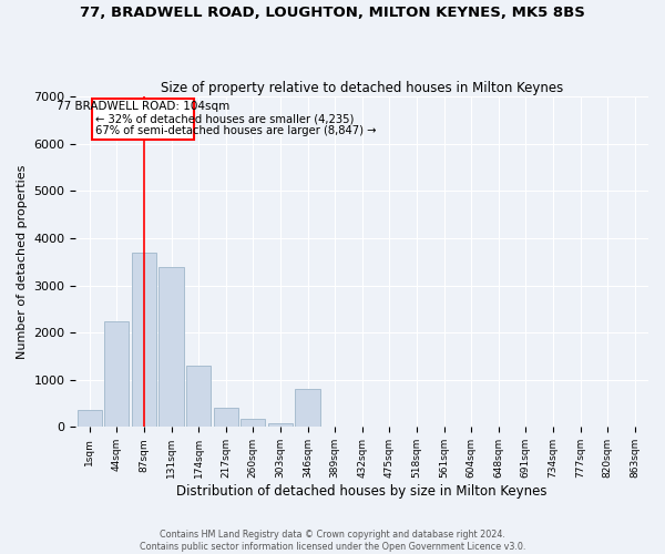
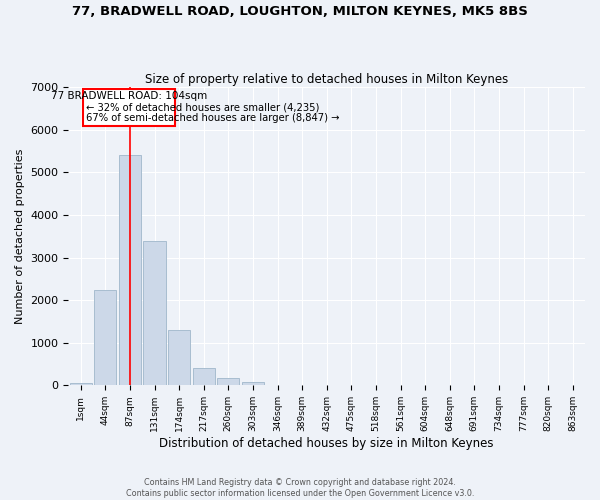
1sqm: 350 -> 50
87sqm: 3700 -> 5400
346sqm: 800 -> 10
